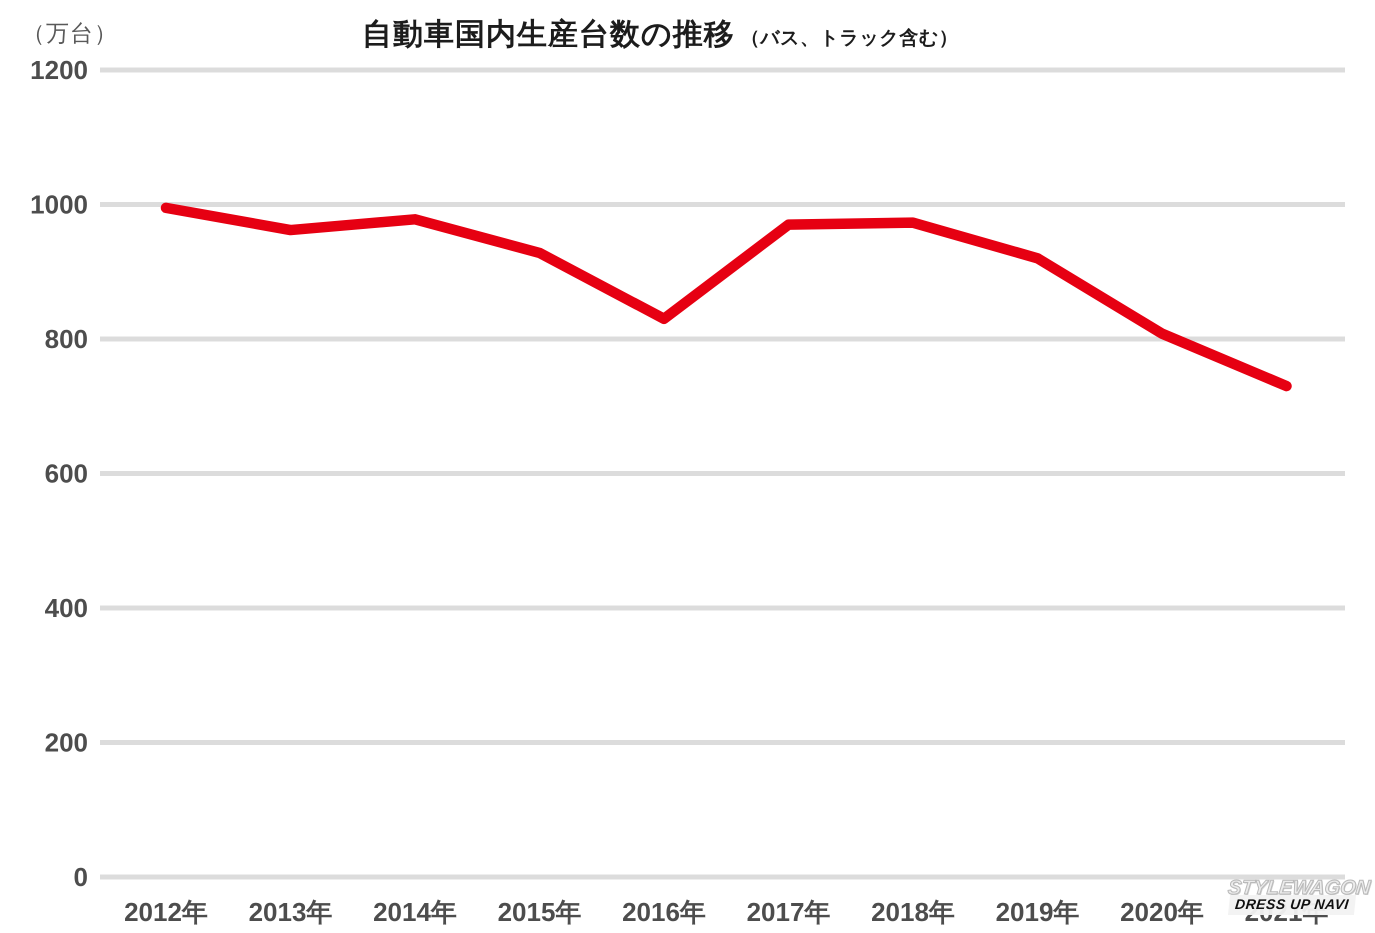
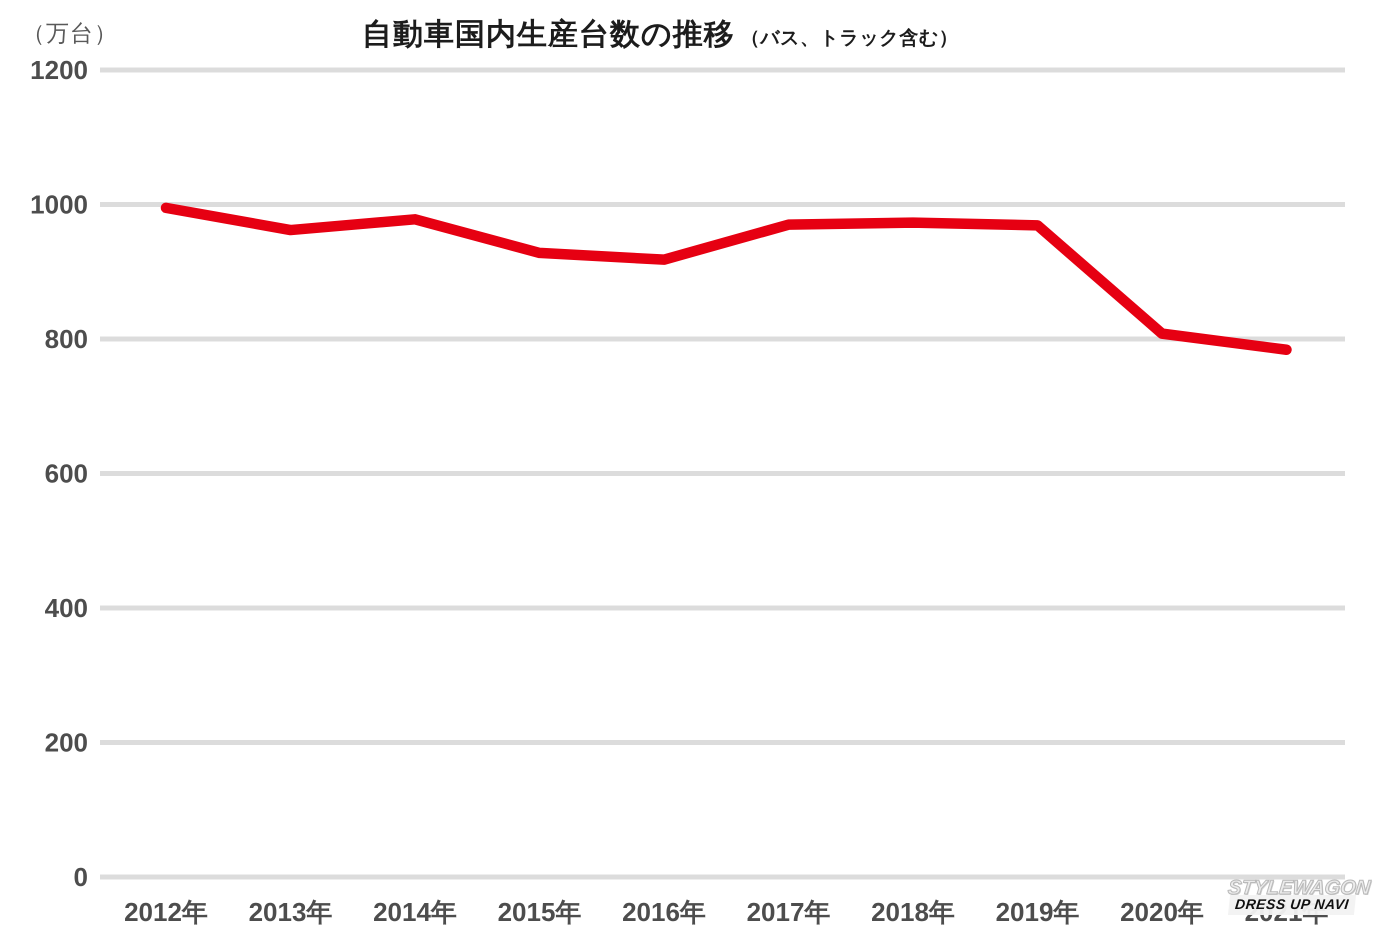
2016年: 830 -> 920
2019年: 920 -> 970
2021年: 730 -> 780
